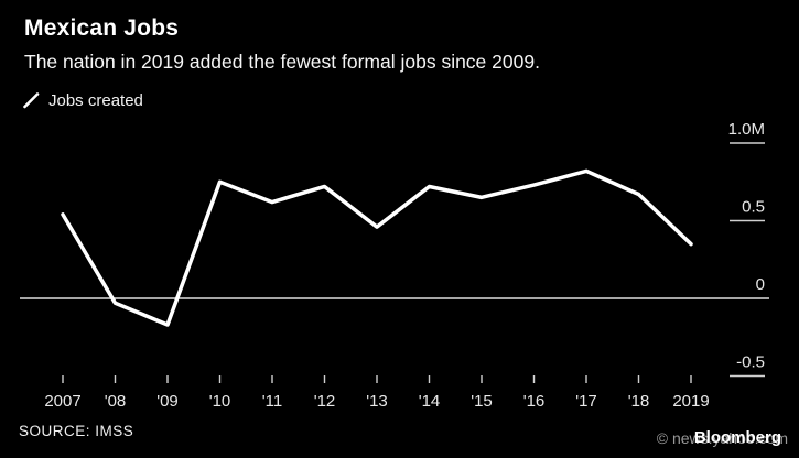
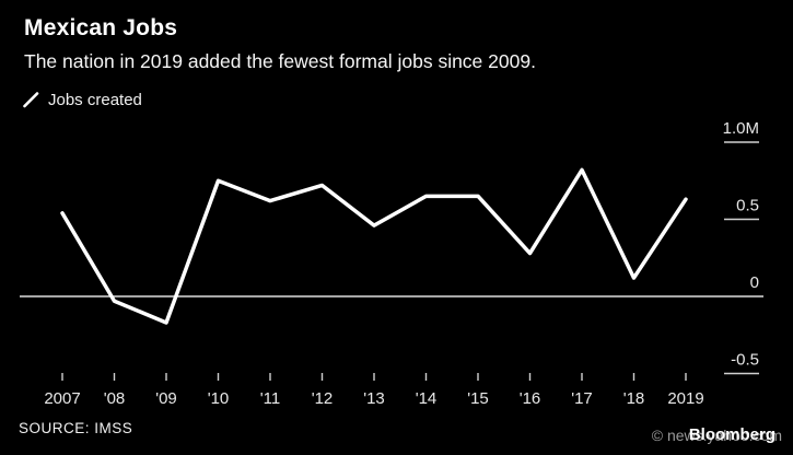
'14: 0.72M -> 0.65M
'16: 0.73M -> 0.28M
'18: 0.67M -> 0.12M
2019: 0.35M -> 0.63M
